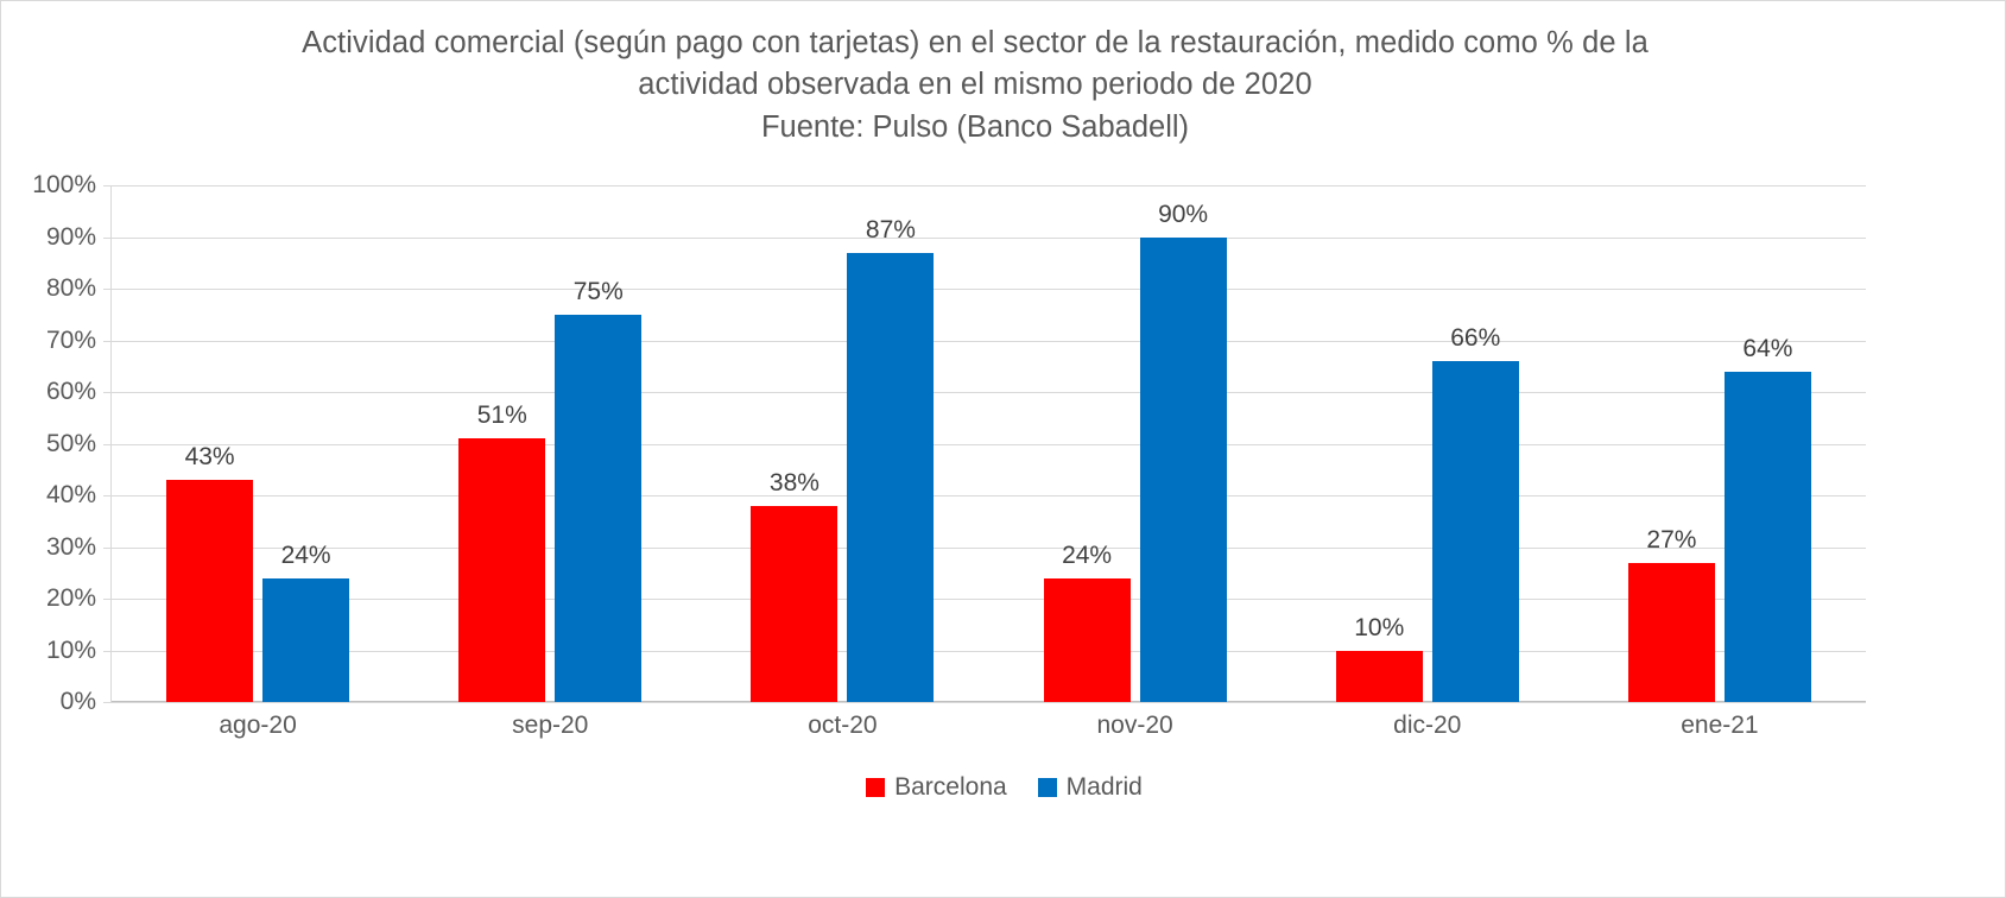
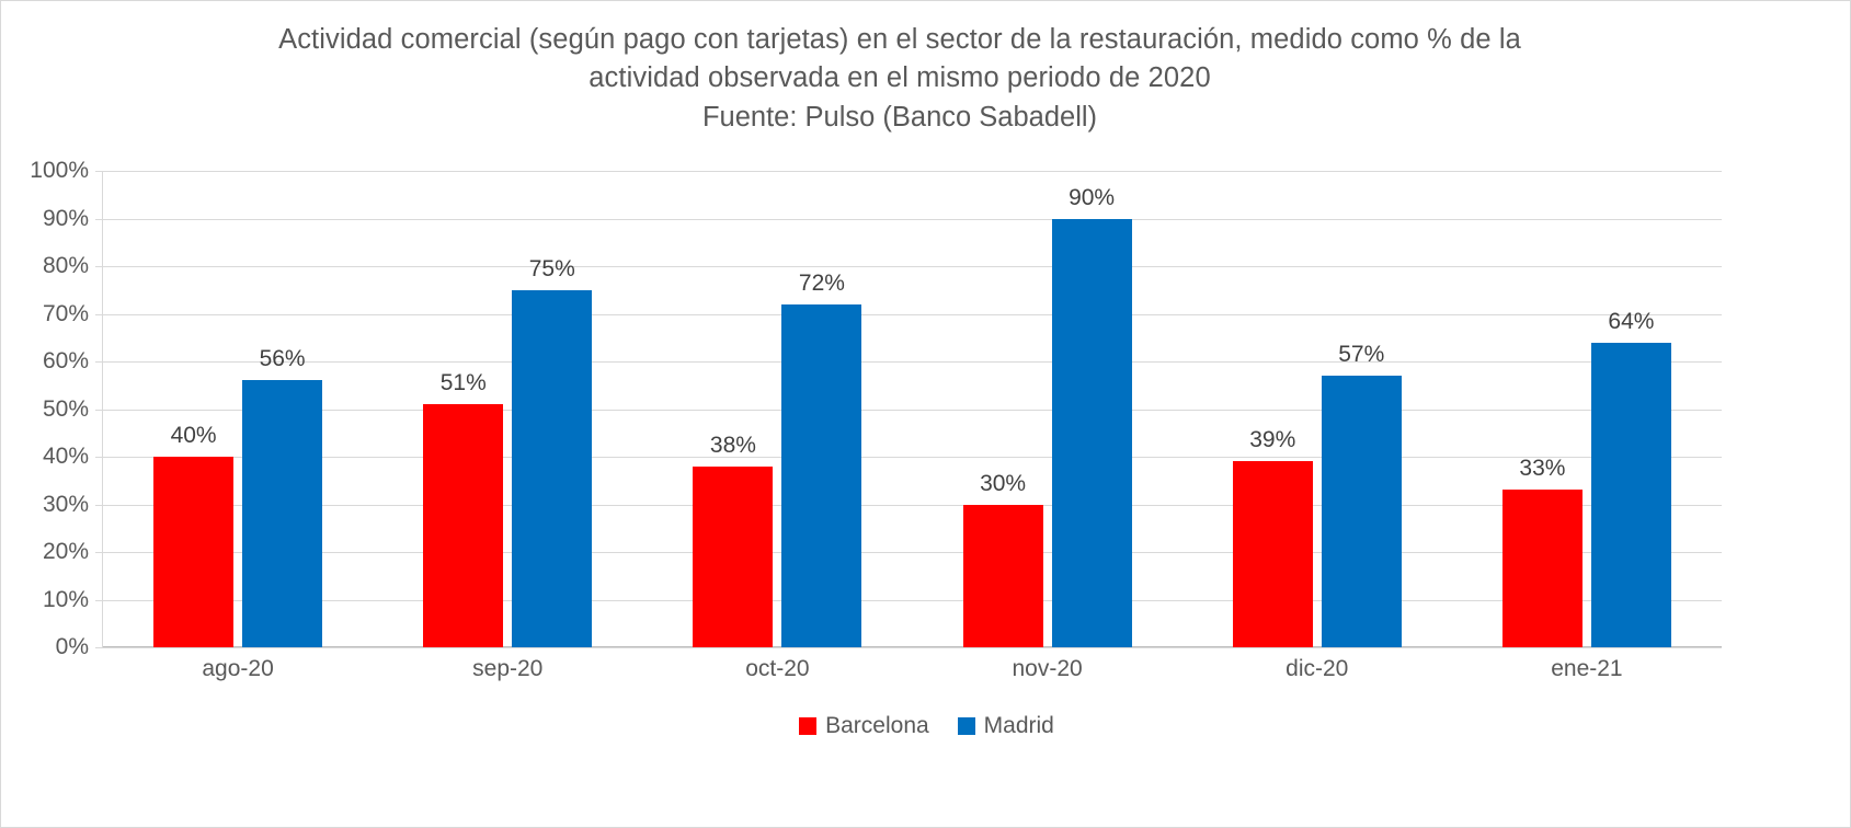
Barcelona/ago-20: 43% -> 40%
Madrid/ago-20: 24% -> 56%
Madrid/oct-20: 87% -> 72%
Barcelona/nov-20: 24% -> 30%
Barcelona/dic-20: 10% -> 39%
Madrid/dic-20: 66% -> 57%
Barcelona/ene-21: 27% -> 33%
